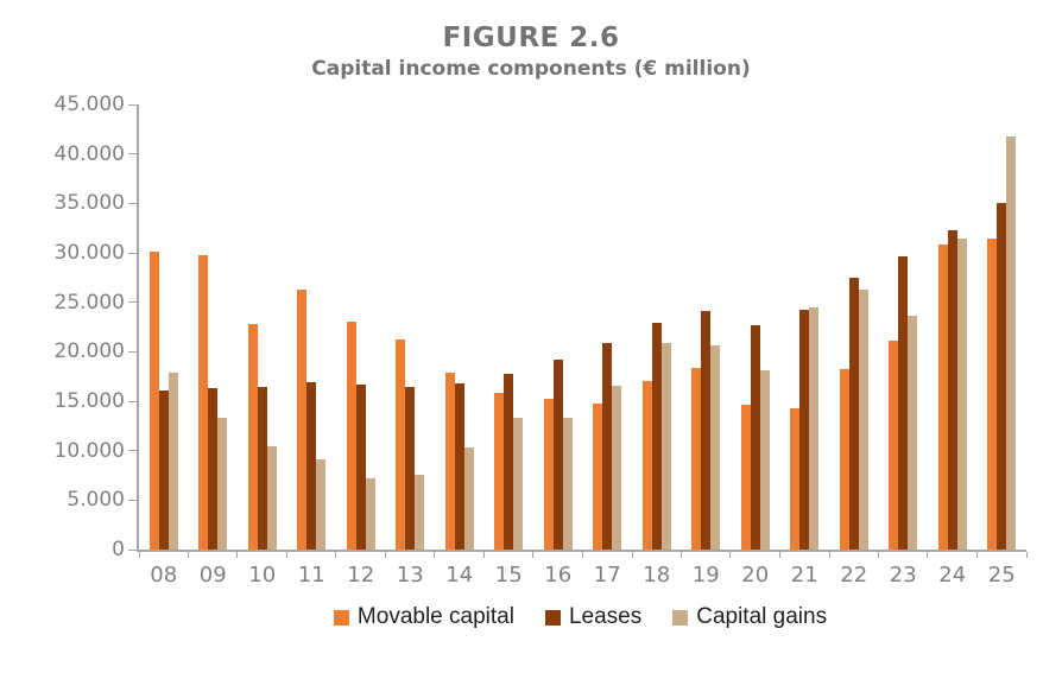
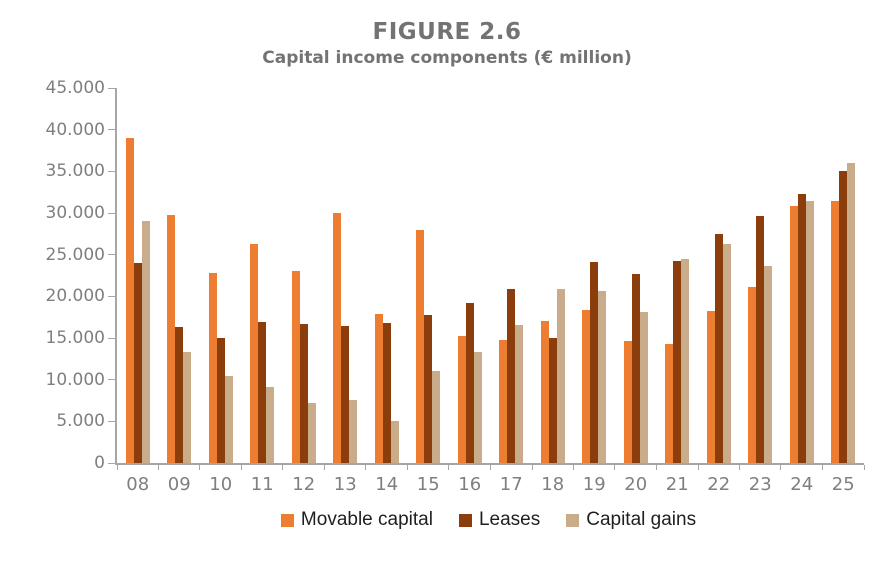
Movable capital/08: 30000 -> 39000
Leases/08: 16000 -> 24000
Capital gains/08: 18000 -> 29000
Leases/10: 16000 -> 15000
Movable capital/13: 21000 -> 30000
Capital gains/14: 10000 -> 5000
Movable capital/15: 16000 -> 28000
Capital gains/15: 13000 -> 11000
Leases/18: 23000 -> 15000
Capital gains/25: 42000 -> 36000
